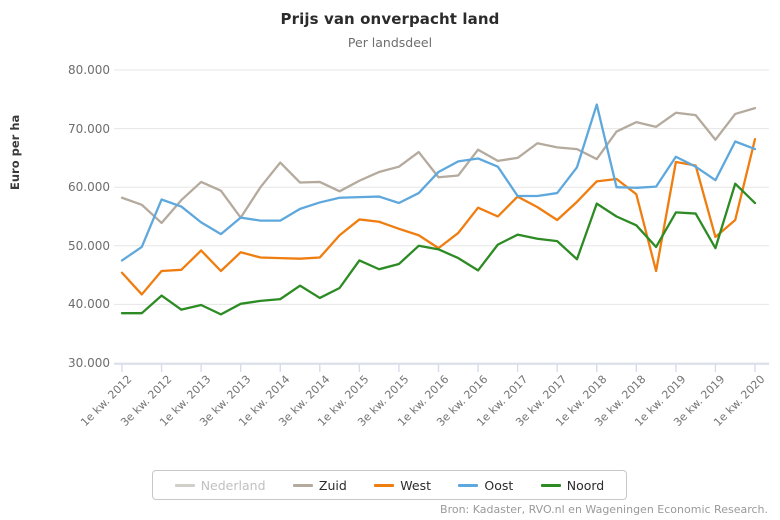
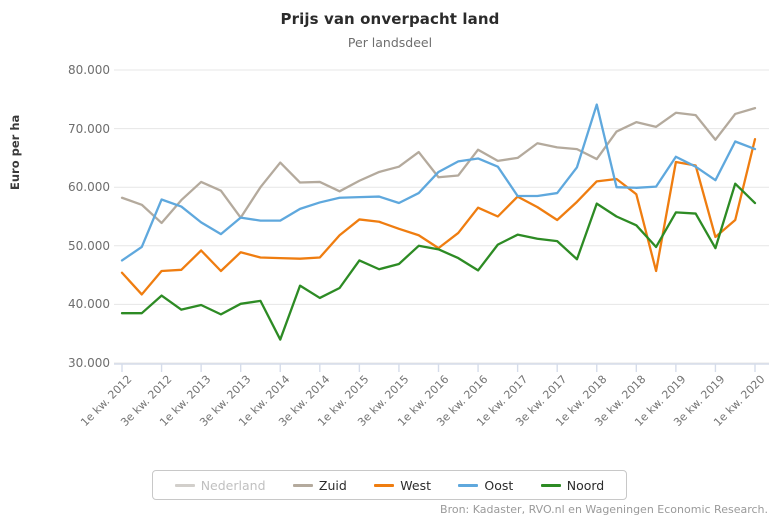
Noord/1e kw. 2014: 41000 -> 34000
